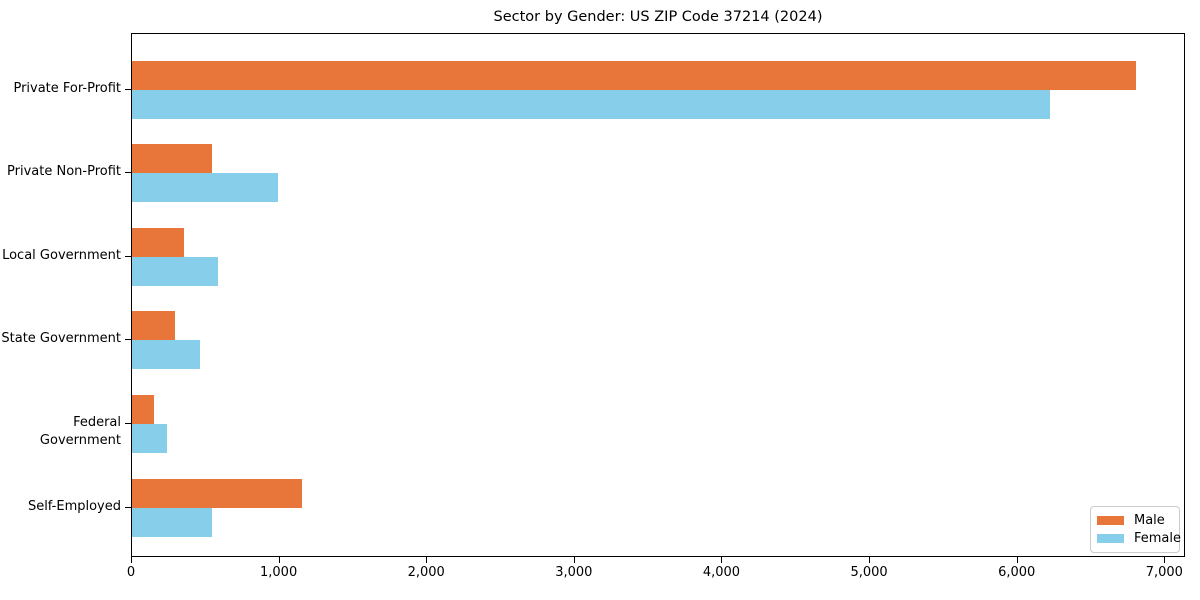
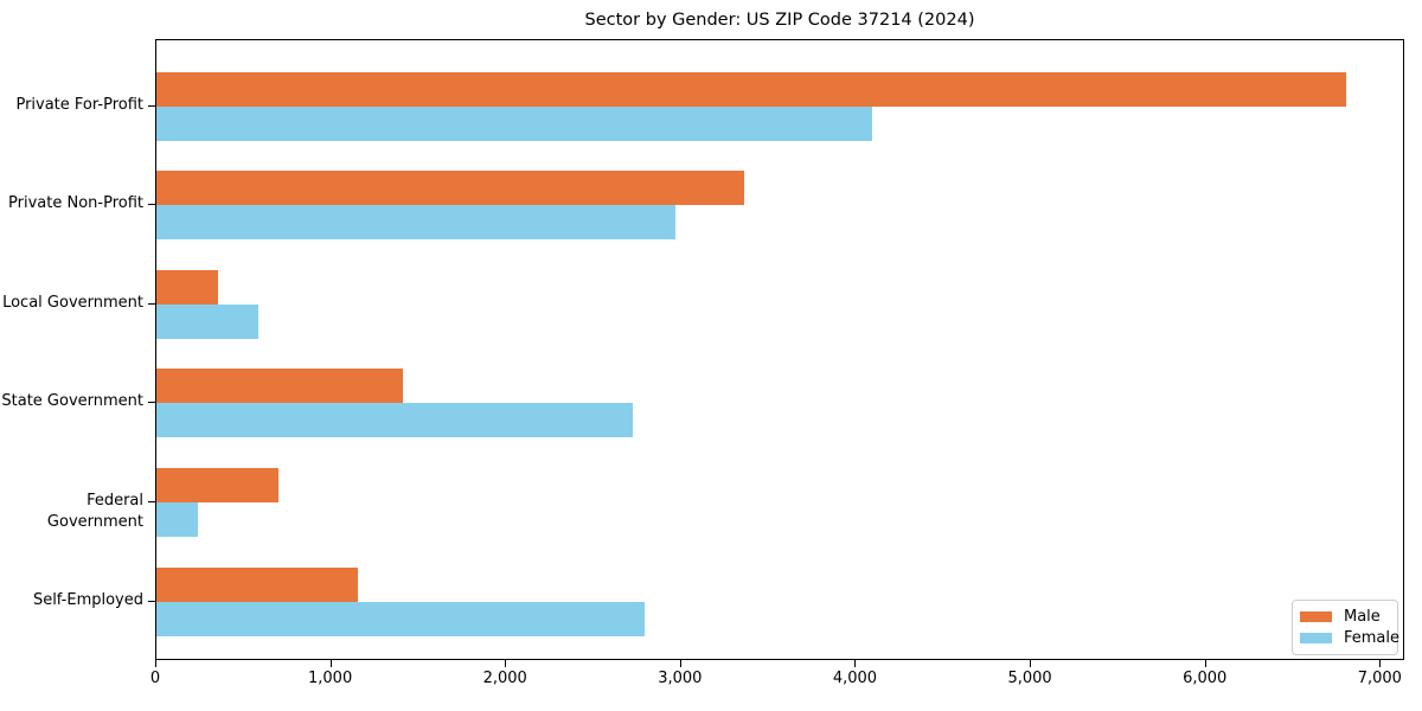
Female/Private For-Profit: 6220 -> 4090
Male/Private Non-Profit: 540 -> 3360
Female/Private Non-Profit: 990 -> 2970
Male/State Government: 290 -> 1410
Female/State Government: 460 -> 2720
Male/Federal Government: 150 -> 700
Female/Self-Employed: 540 -> 2790
